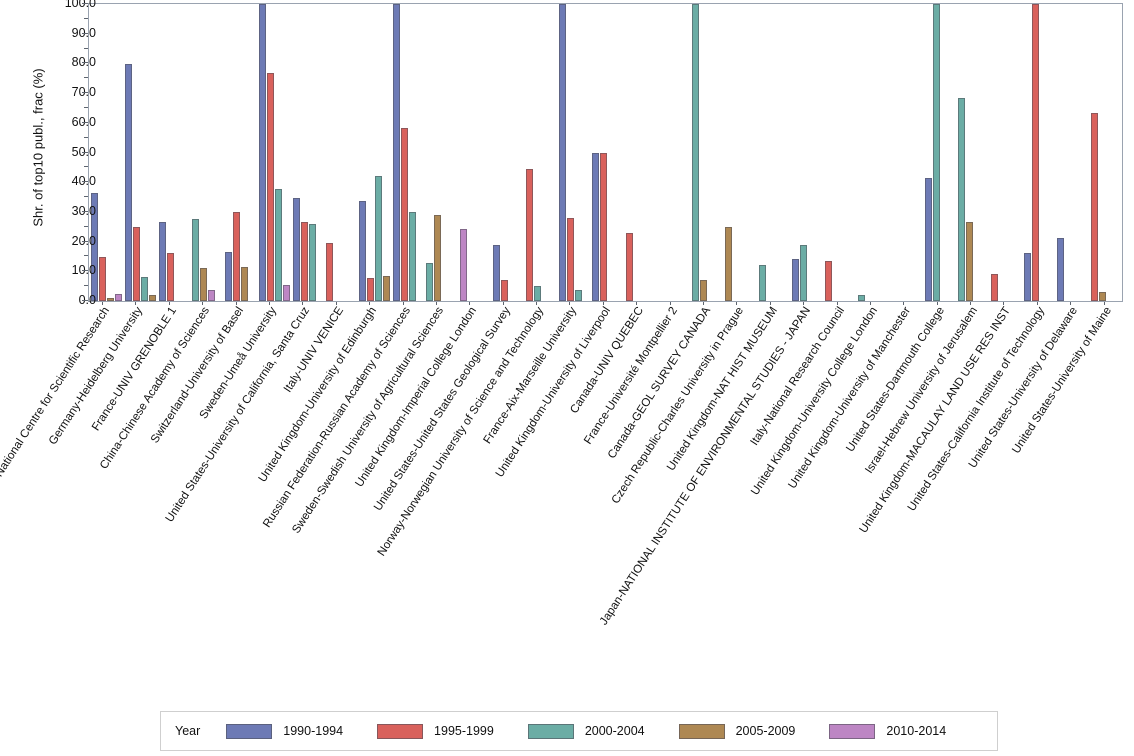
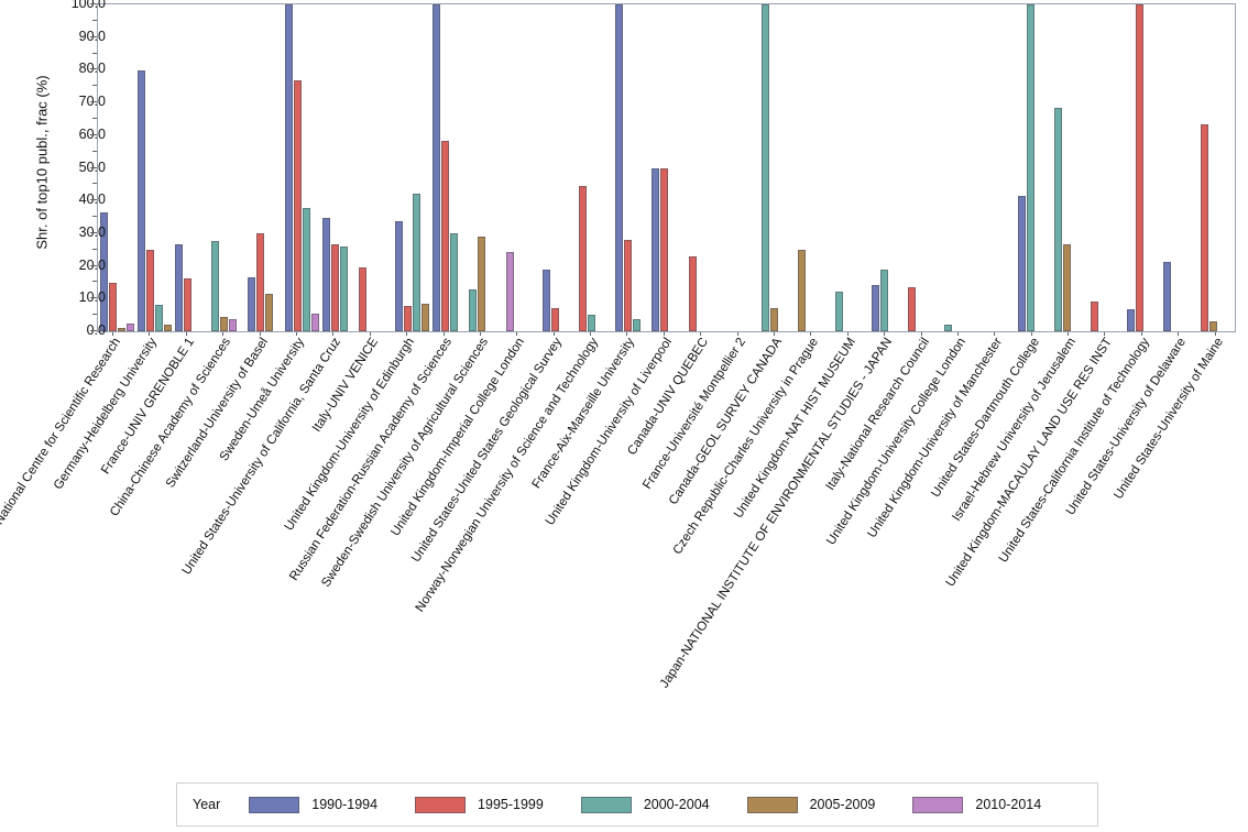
2005-2009/China-Chinese Academy of Sciences: 11 -> 4
1990-1994/United States-California Institute of Technology: 16 -> 7
